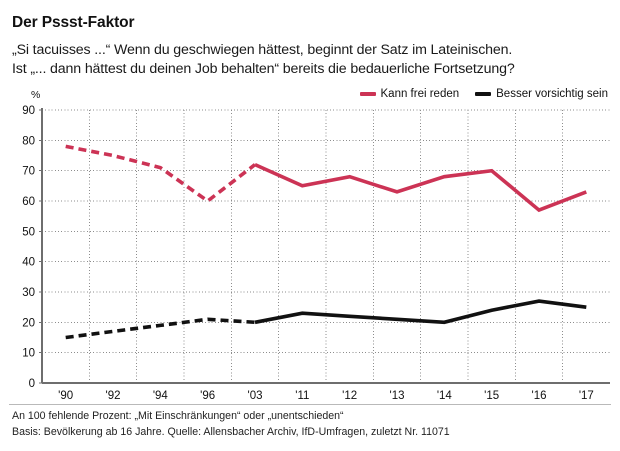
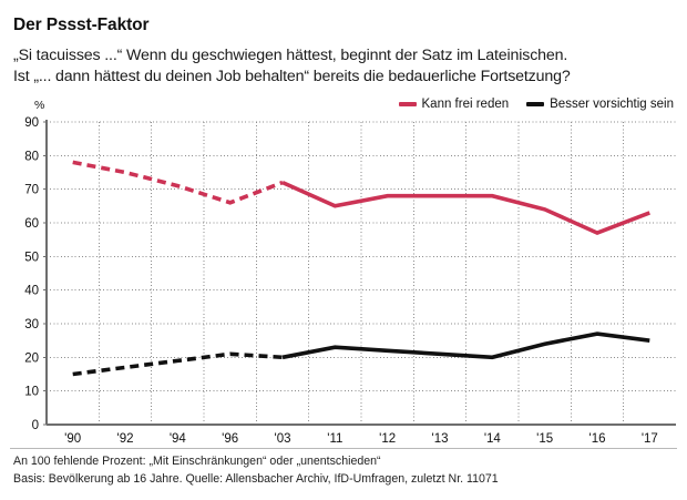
Kann frei reden/'96: 60 -> 66
Kann frei reden/'13: 63 -> 68
Kann frei reden/'15: 70 -> 64
